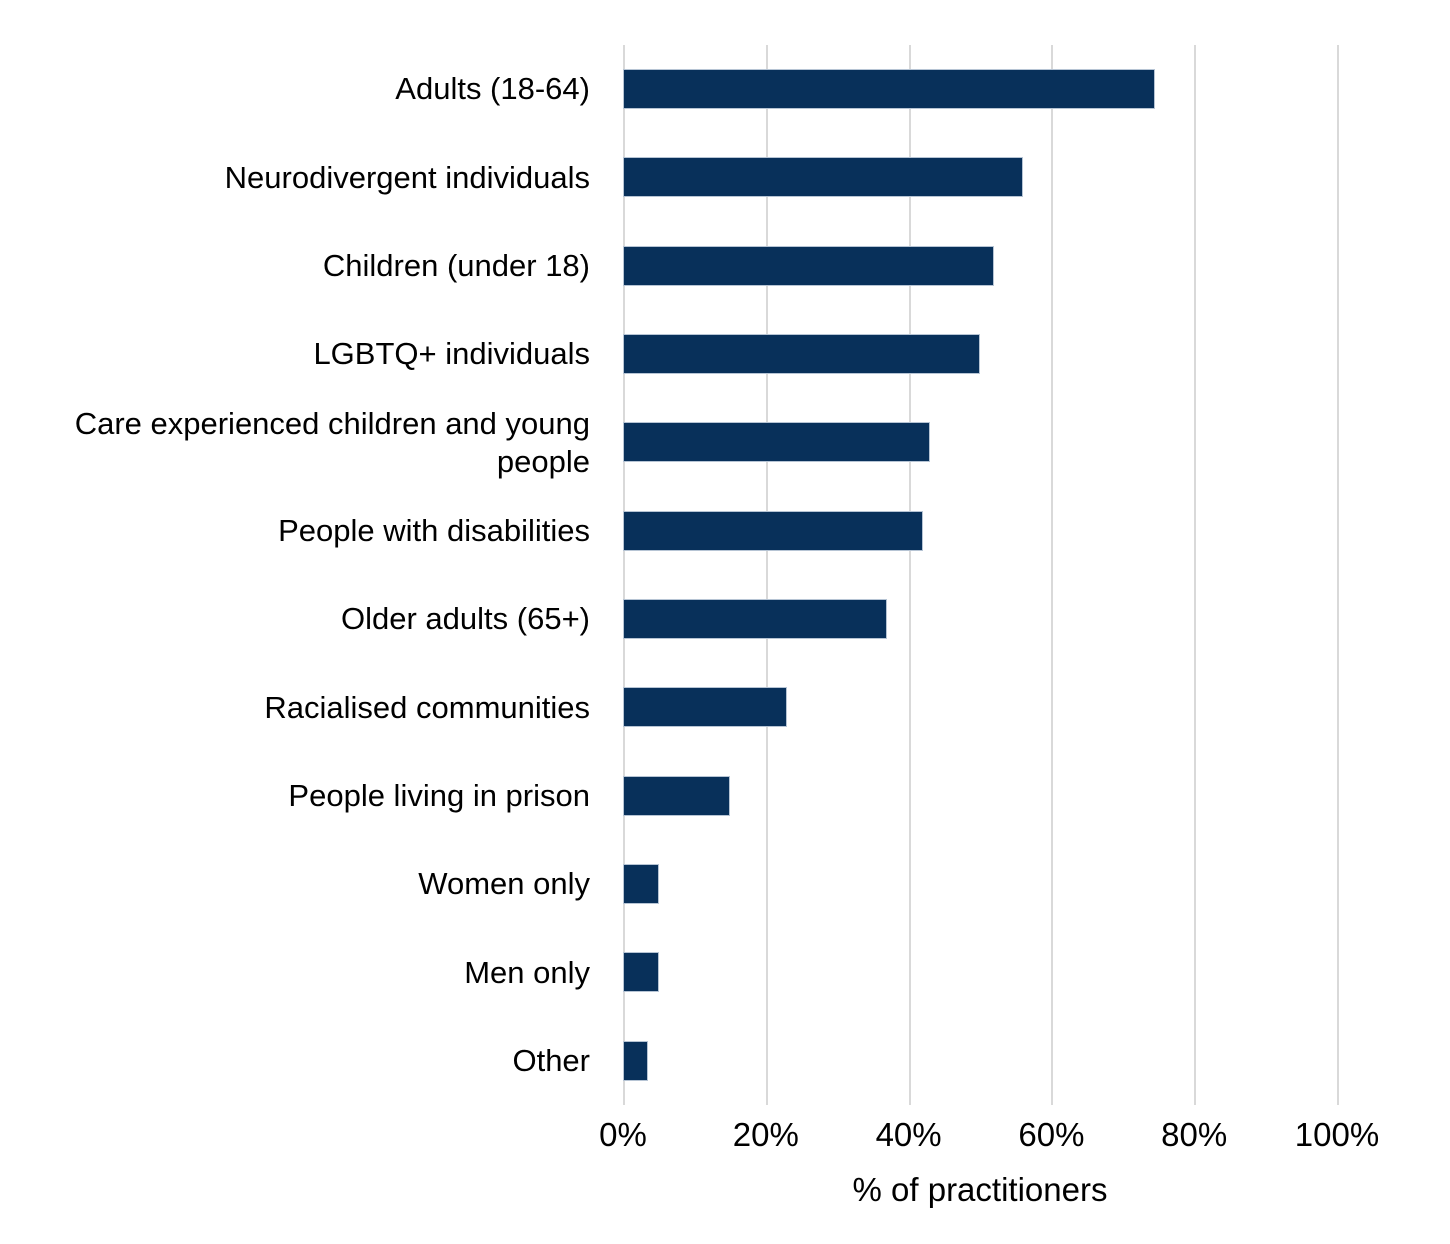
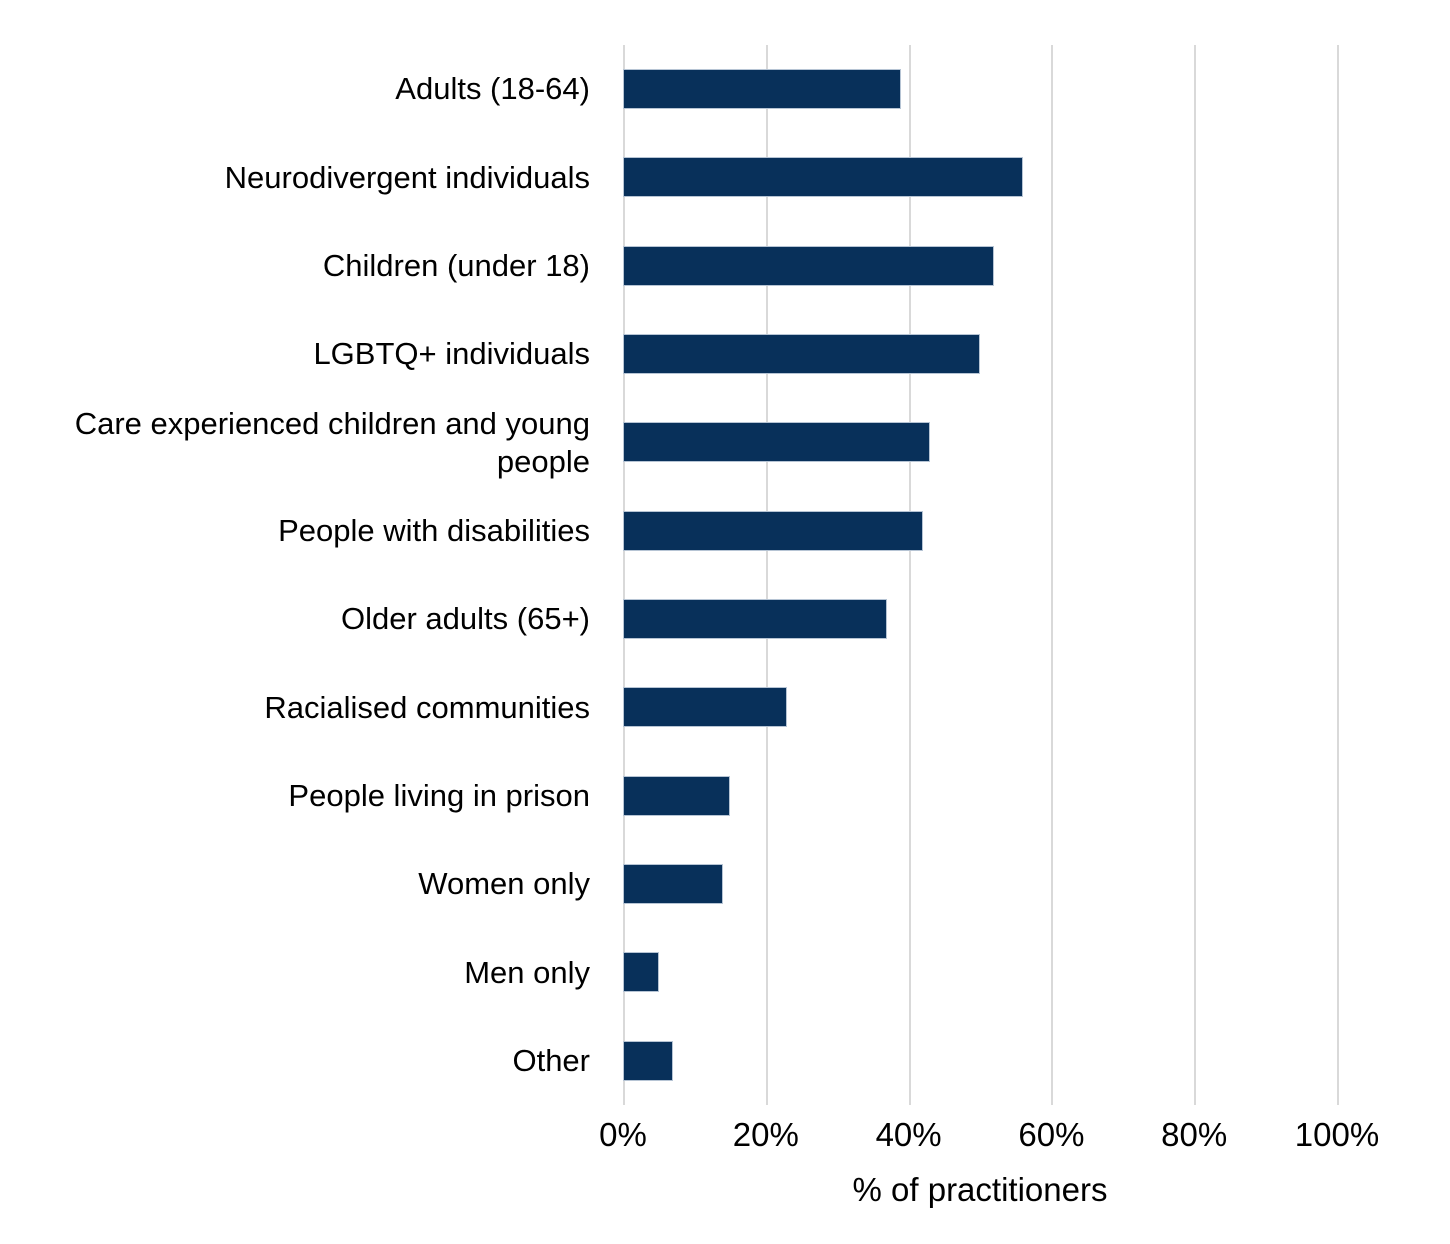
Adults (18-64): 74% -> 39%
Women only: 5% -> 14%
Other: 4% -> 7%
